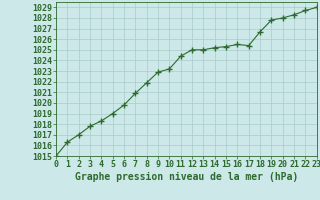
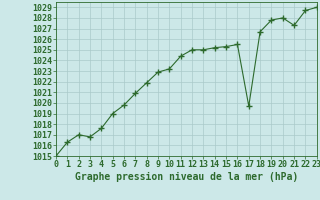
3: 1017.8 -> 1016.8
4: 1018.3 -> 1017.6
17: 1025.4 -> 1019.7
21: 1028.3 -> 1027.3
